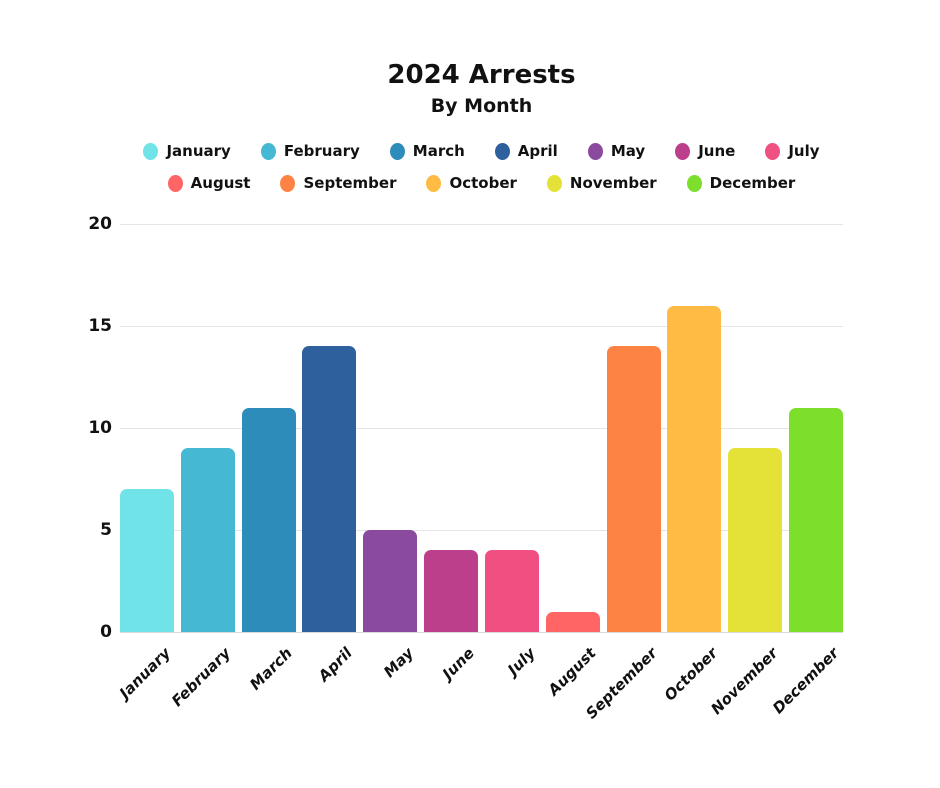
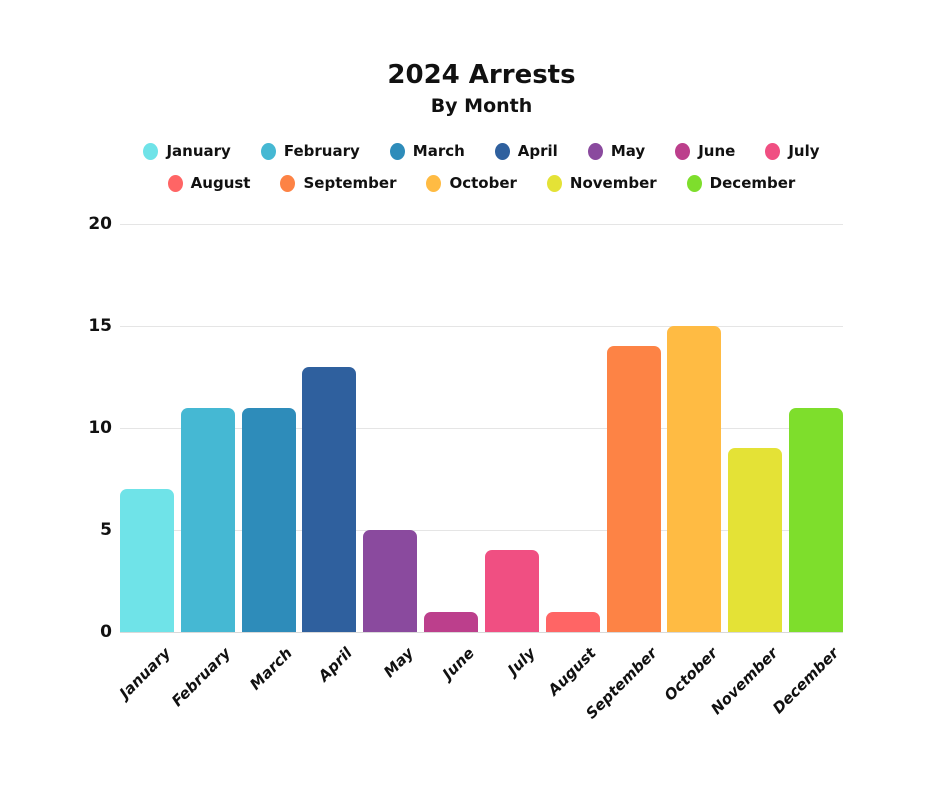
February: 9 -> 11
April: 14 -> 13
June: 4 -> 1
October: 16 -> 15
